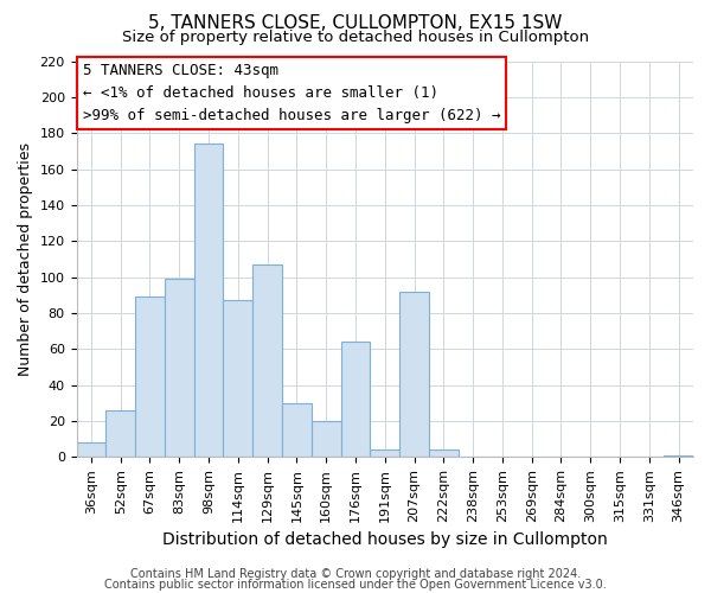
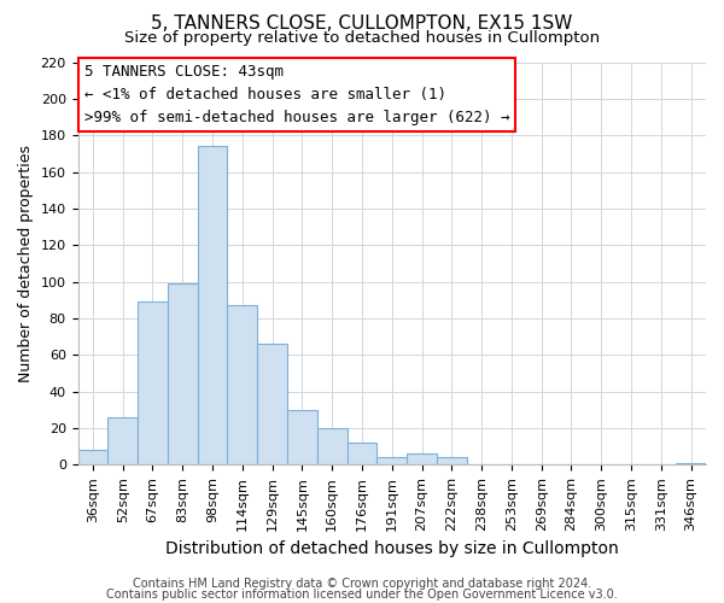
129sqm: 107 -> 66
176sqm: 64 -> 12
207sqm: 92 -> 6
